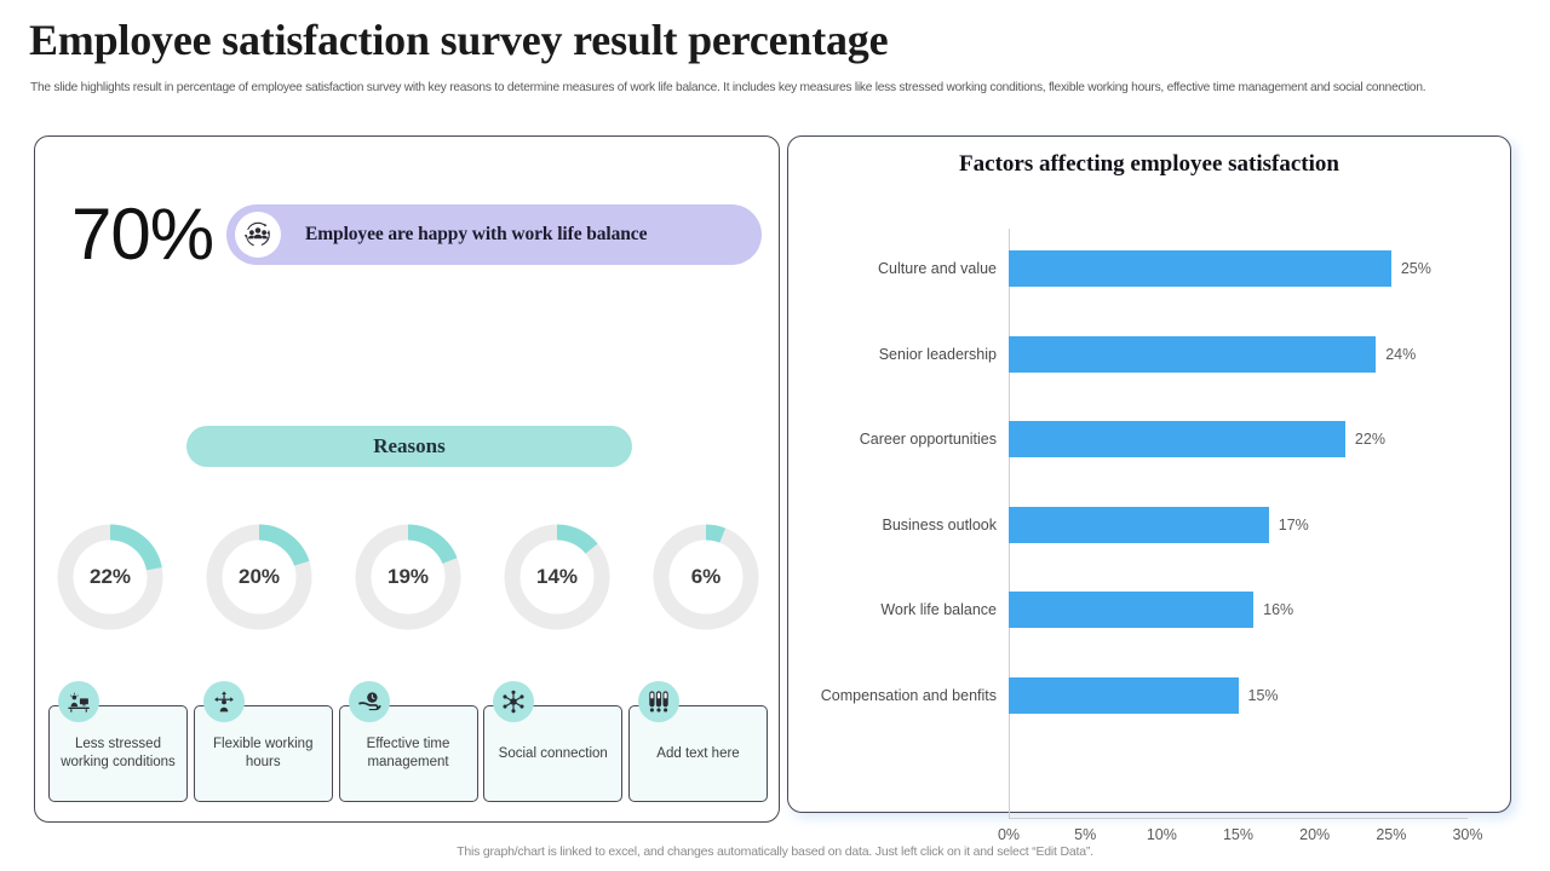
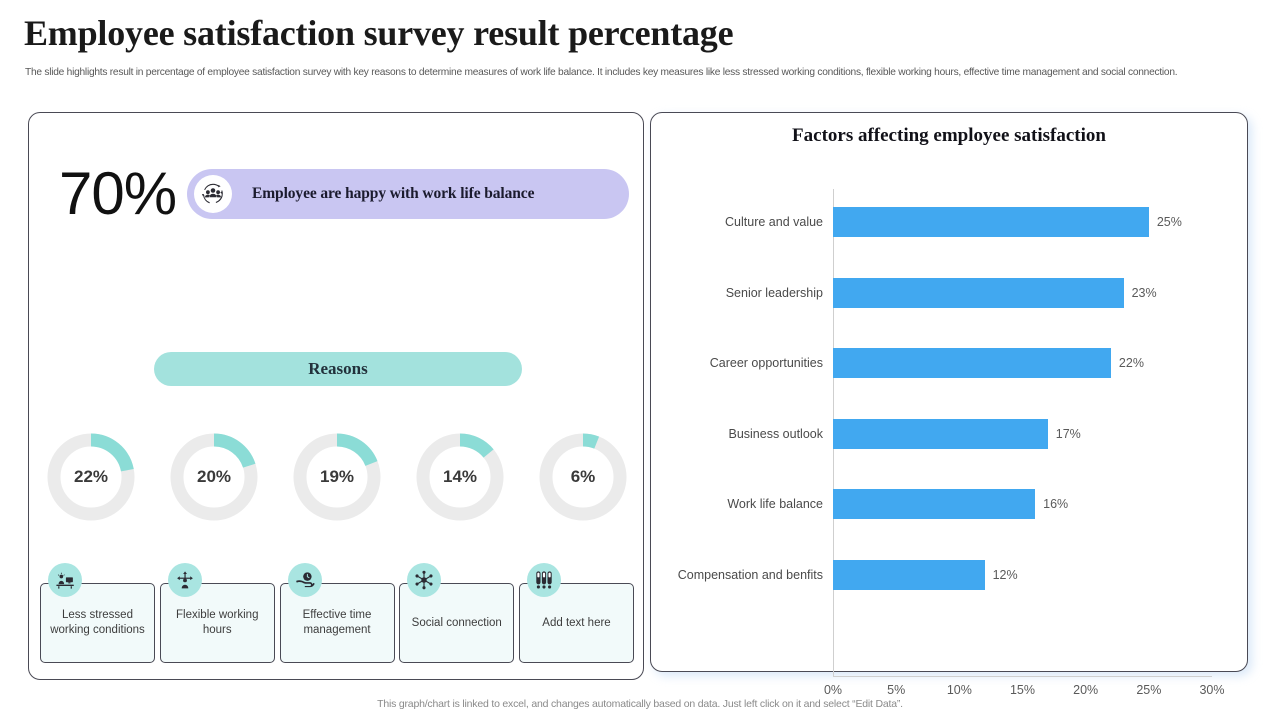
Senior leadership: 24% -> 23%
Compensation and benfits: 15% -> 12%
